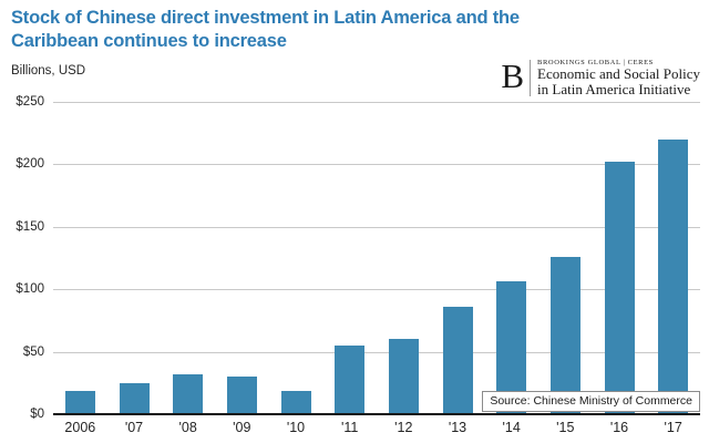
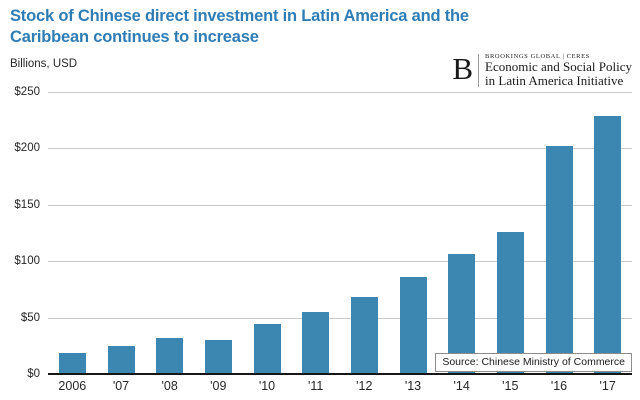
'10: $19 -> $44
'12: $60 -> $68
'17: $220 -> $229
